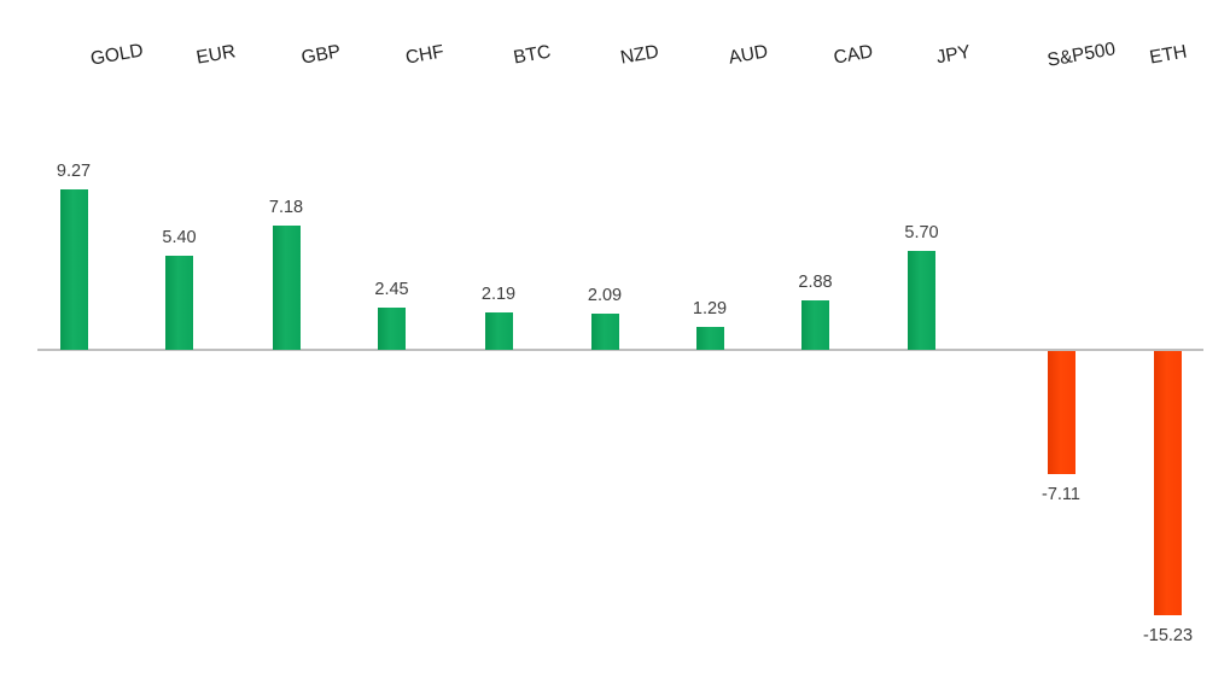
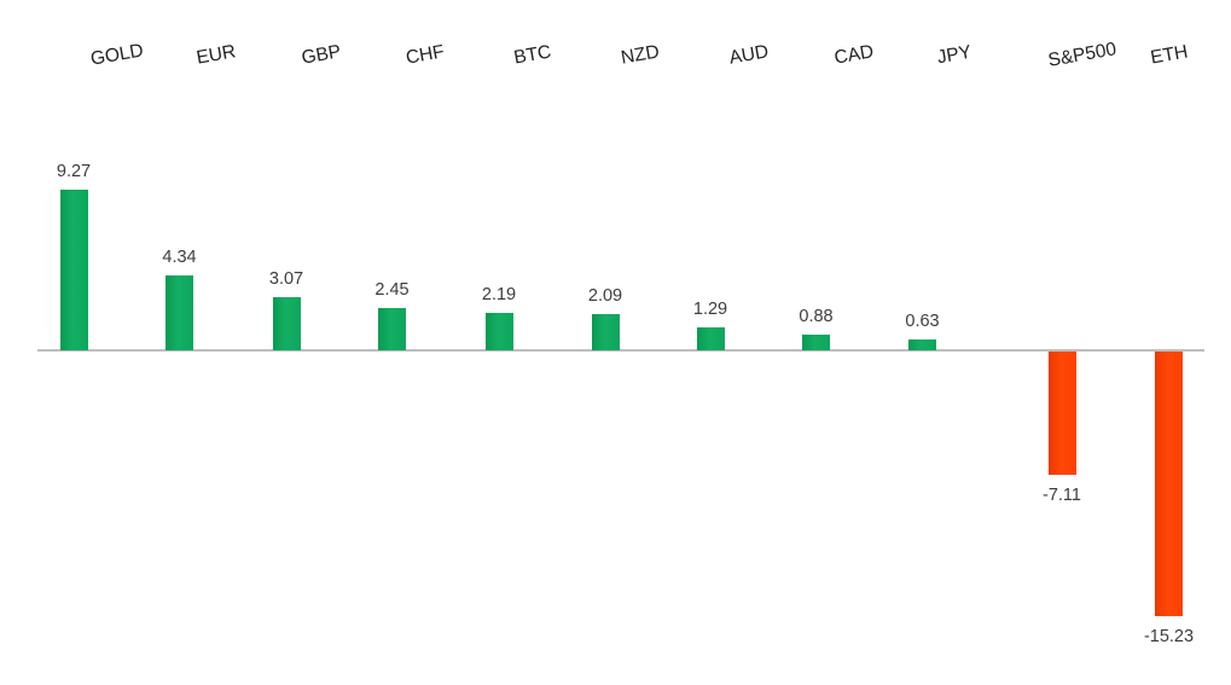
EUR: 5.40 -> 4.34
GBP: 7.18 -> 3.07
CAD: 2.88 -> 0.88
JPY: 5.70 -> 0.63
